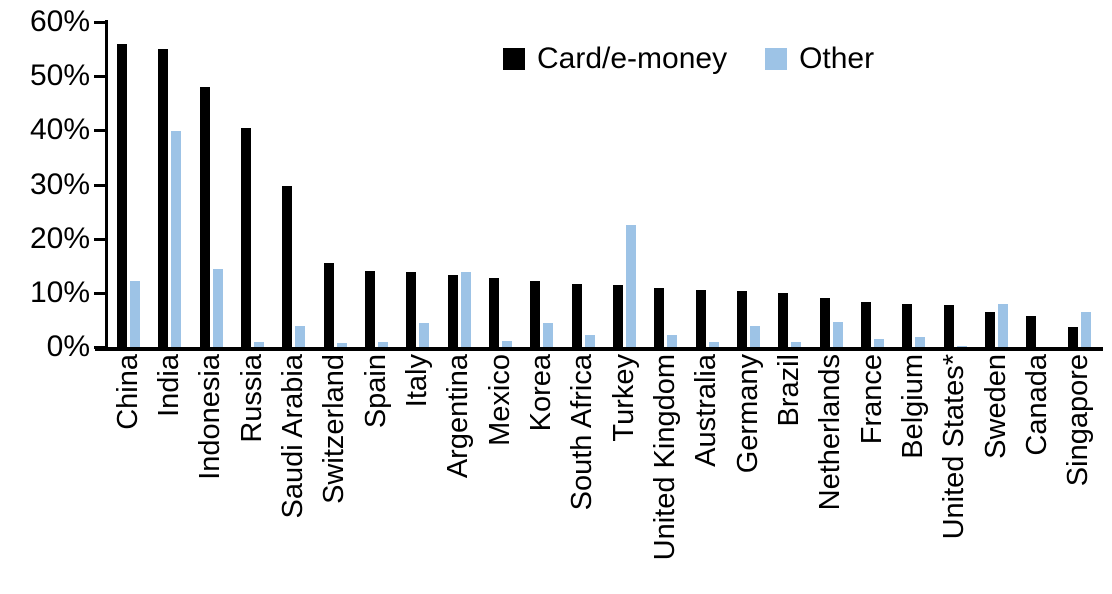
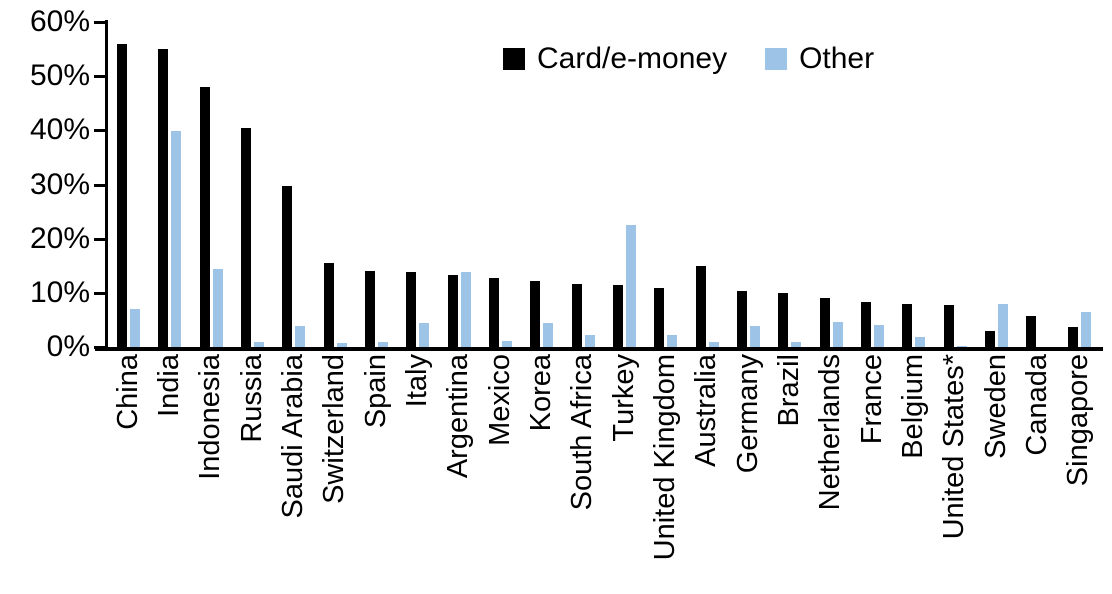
Other/China: 12% -> 7%
Card/e-money/Australia: 11% -> 15%
Other/France: 1% -> 4%
Card/e-money/Sweden: 6% -> 3%
